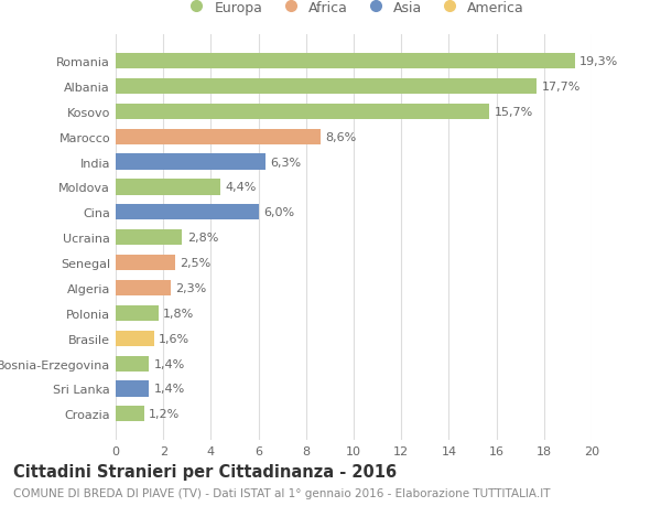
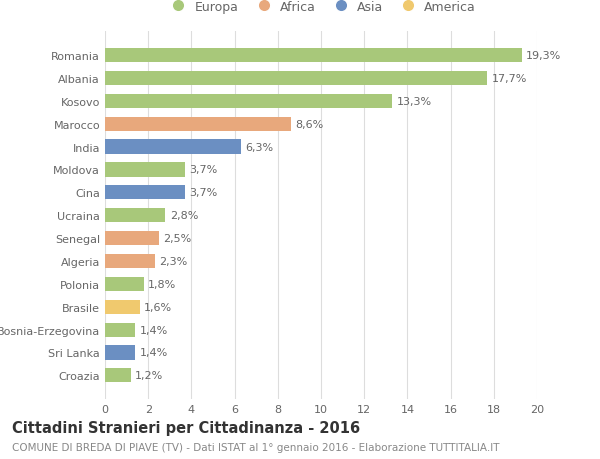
Kosovo: 15,7% -> 13,3%
Moldova: 4,4% -> 3,7%
Cina: 6,0% -> 3,7%
